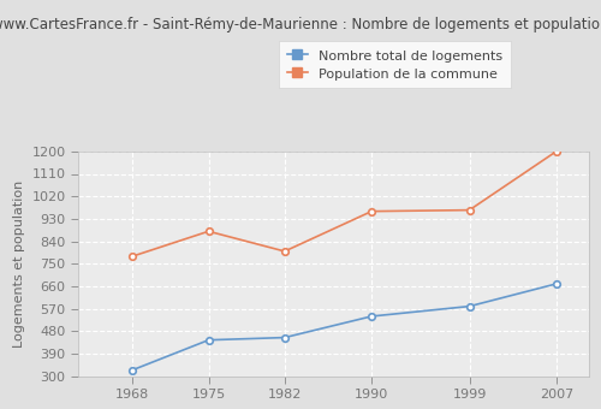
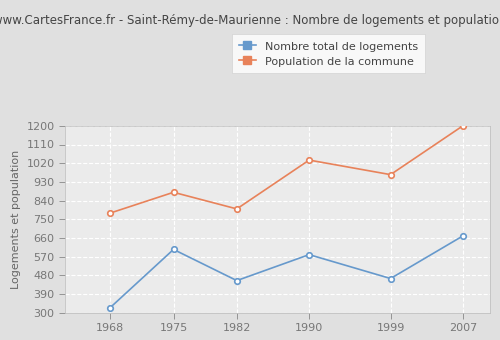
Nombre total de logements/1975: 445 -> 605
Nombre total de logements/1990: 540 -> 580
Population de la commune/1990: 960 -> 1035
Nombre total de logements/1999: 580 -> 465
